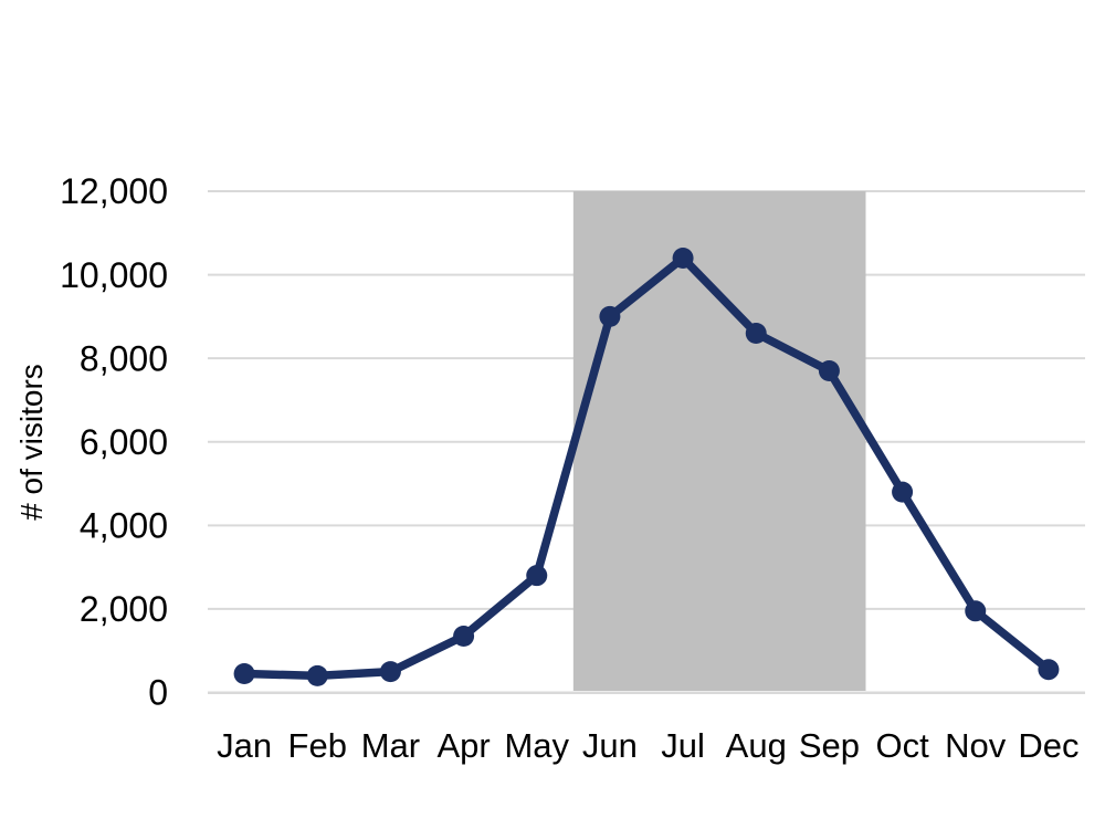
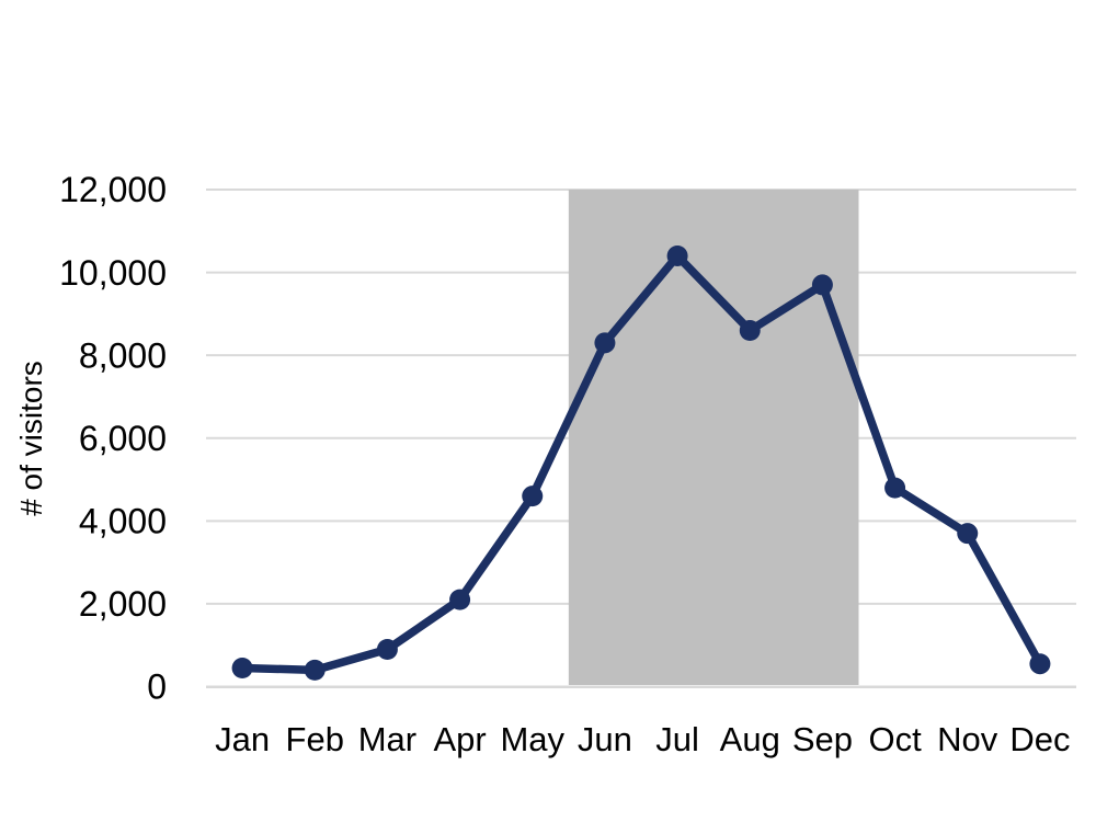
Mar: 500 -> 900
Apr: 1400 -> 2100
May: 2800 -> 4600
Jun: 9000 -> 8300
Sep: 7700 -> 9700
Nov: 2000 -> 3700
